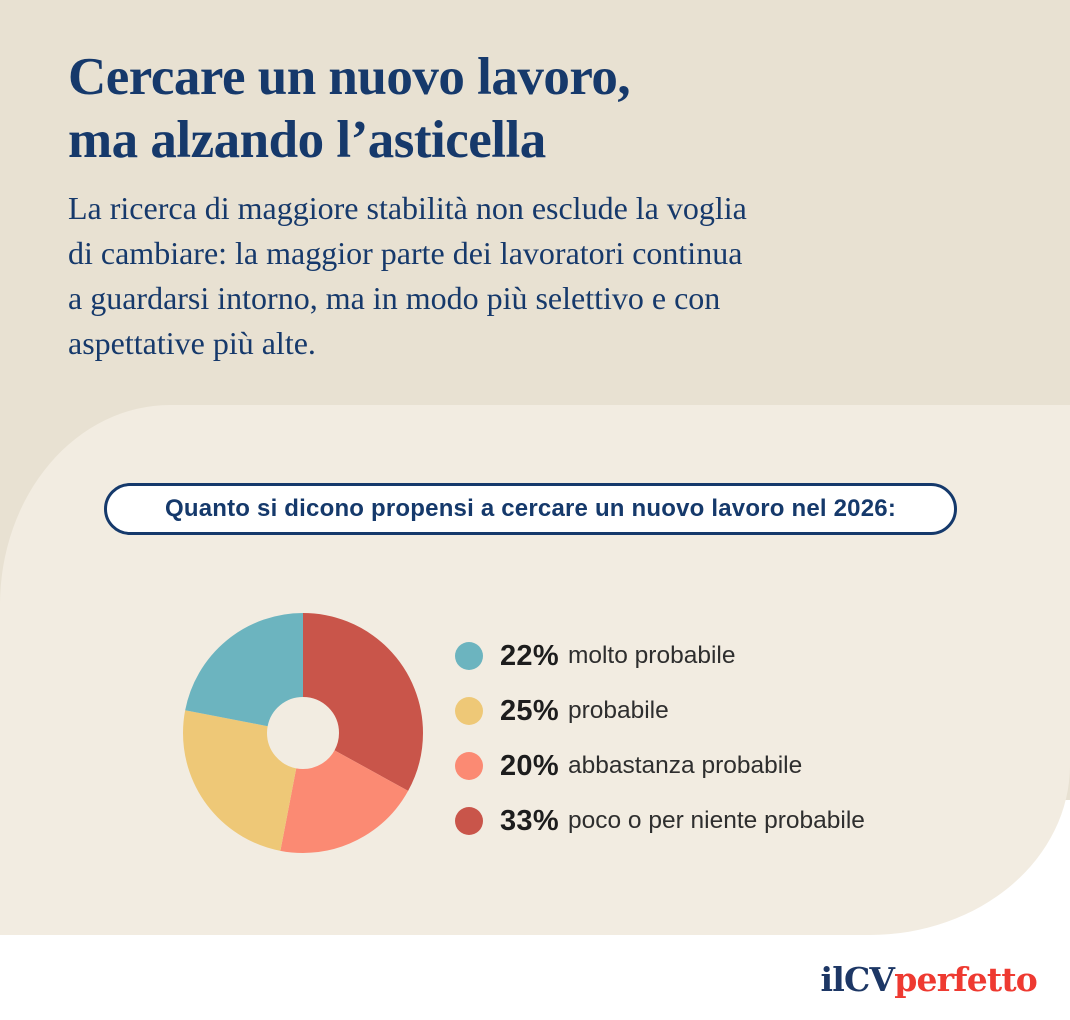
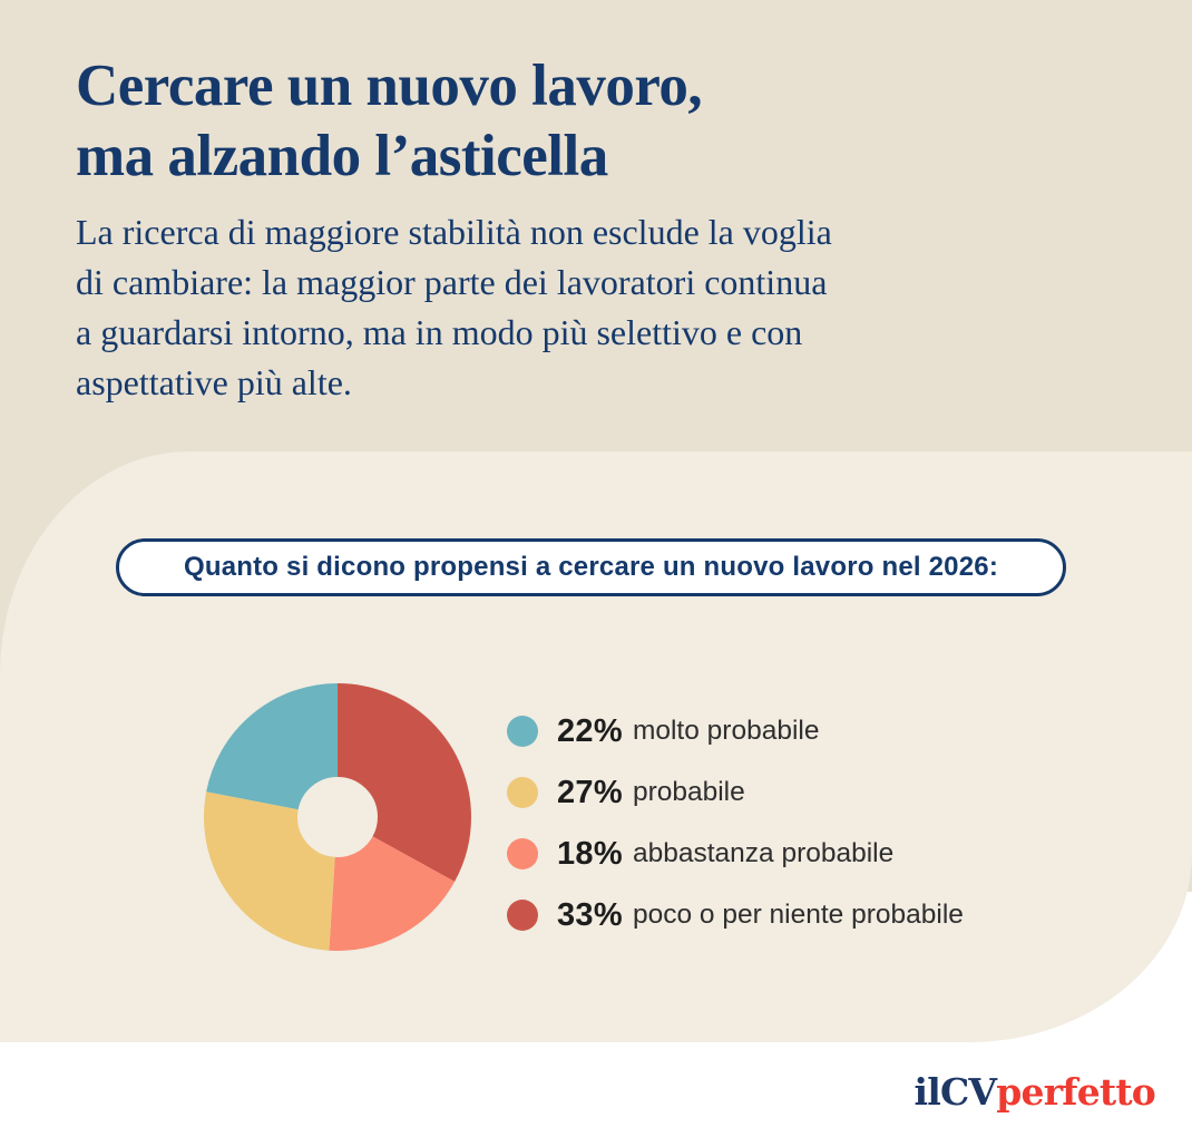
probabile: 25% -> 27%
abbastanza probabile: 20% -> 18%
